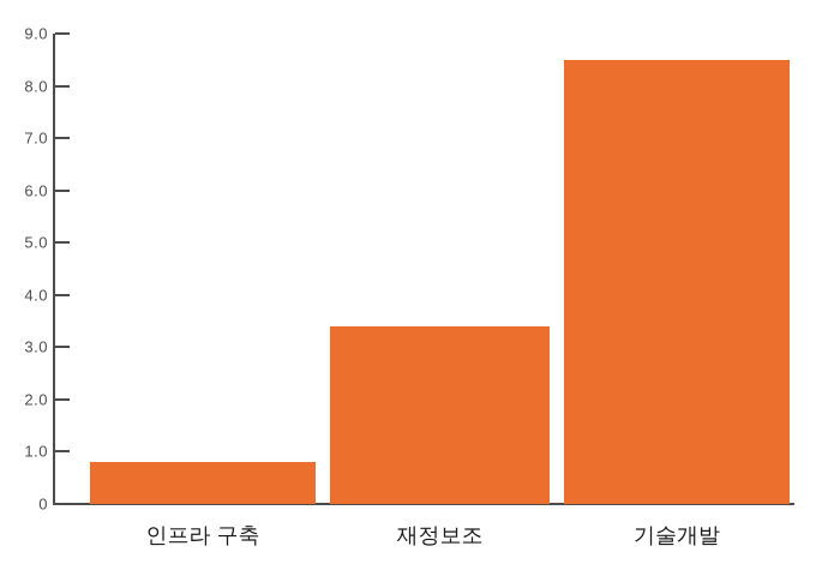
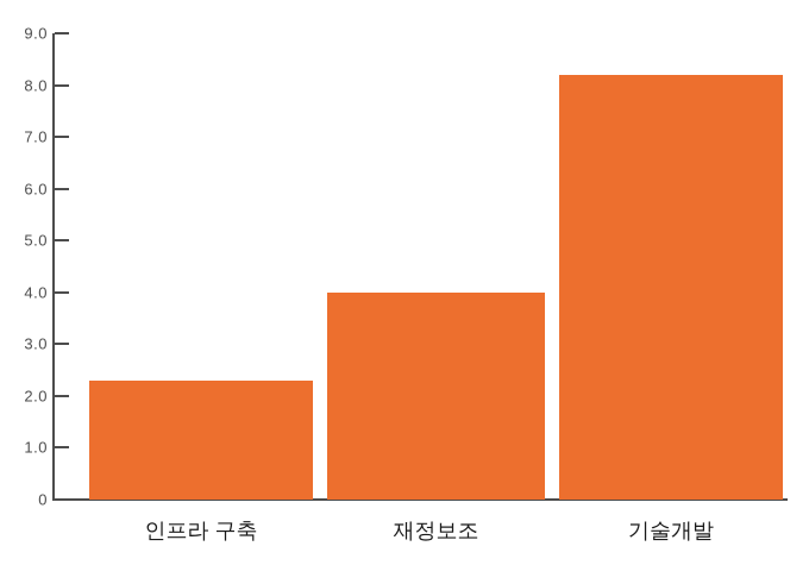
인프라 구축: 0.8 -> 2.3
재정보조: 3.4 -> 4.0
기술개발: 8.5 -> 8.2
